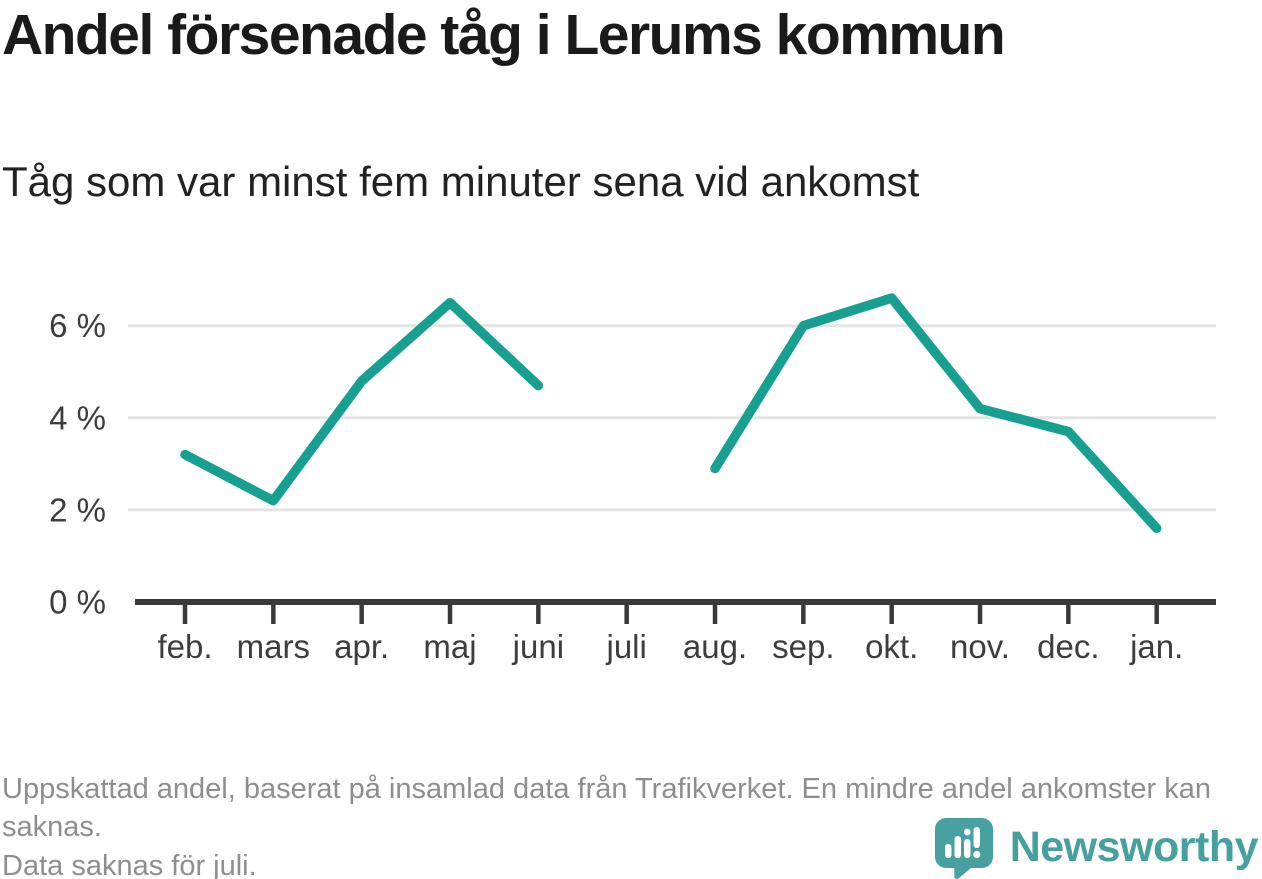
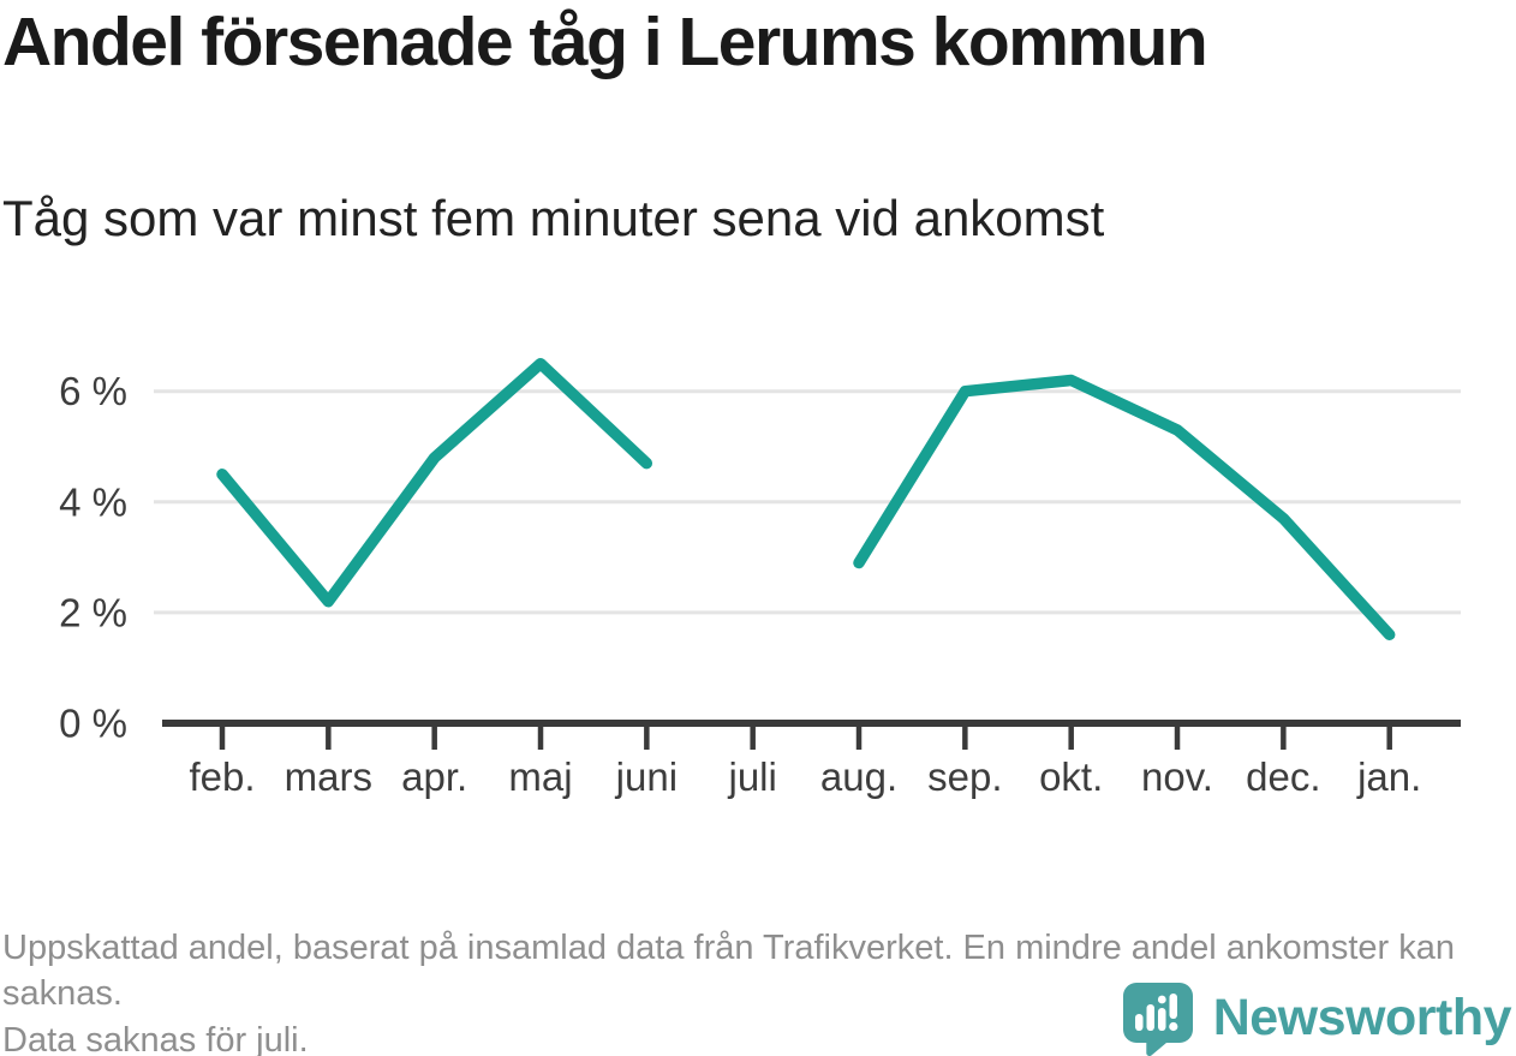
feb.: 3.2% -> 4.5%
okt.: 6.6% -> 6.2%
nov.: 4.2% -> 5.3%
